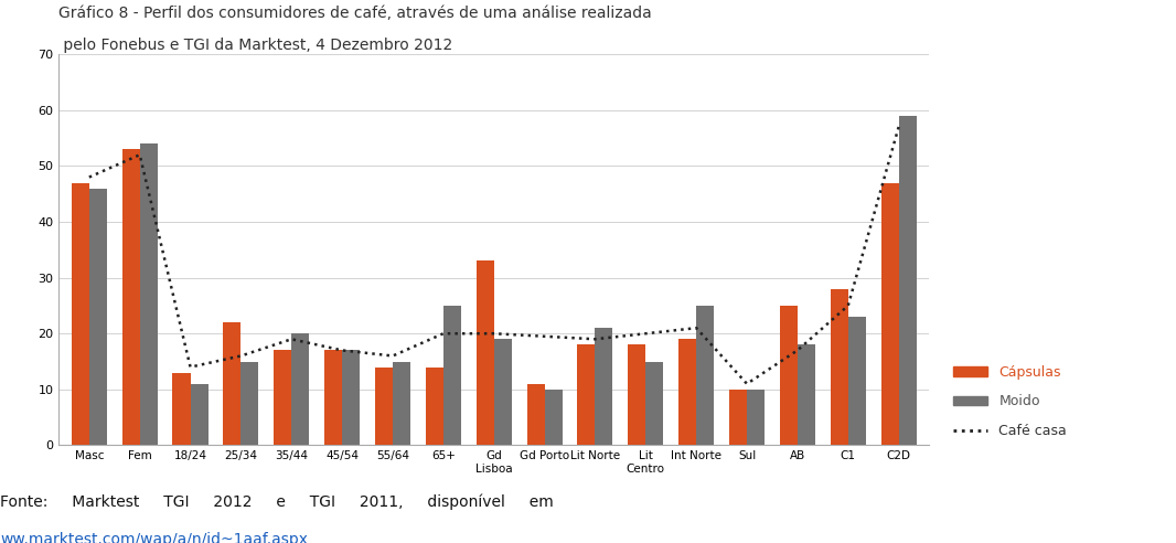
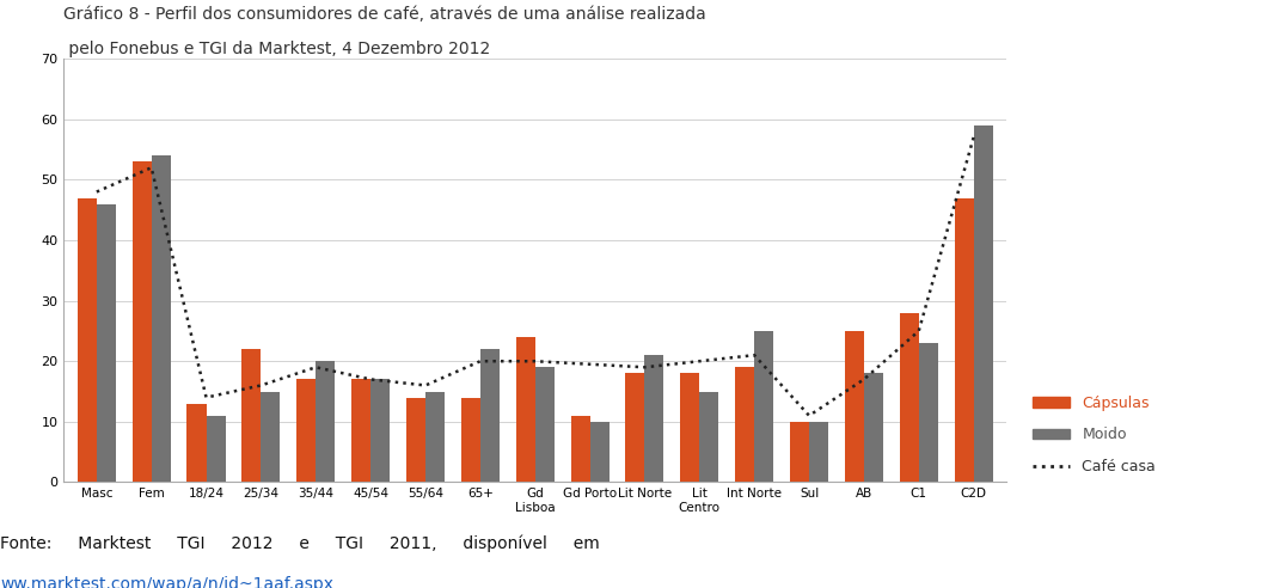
Moido/65+: 25 -> 22
Cápsulas/Gd Lisboa: 33 -> 24
